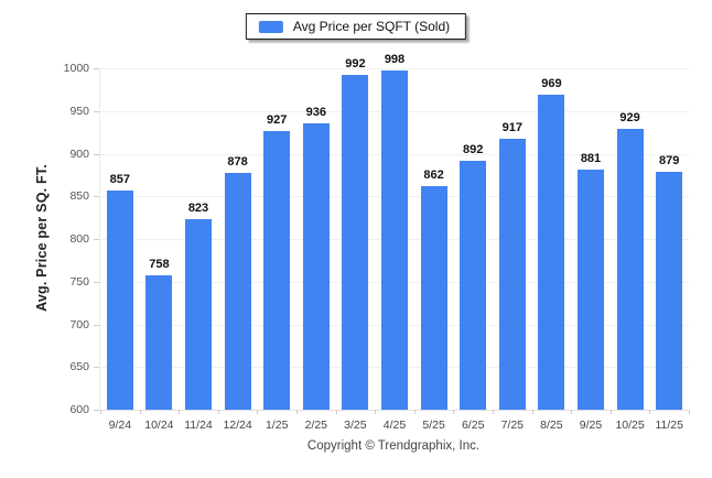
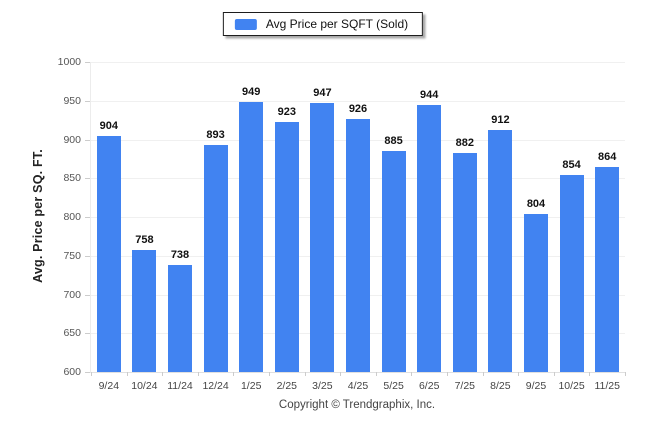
9/24: 857 -> 904
11/24: 823 -> 738
12/24: 878 -> 893
1/25: 927 -> 949
2/25: 936 -> 923
3/25: 992 -> 947
4/25: 998 -> 926
5/25: 862 -> 885
6/25: 892 -> 944
7/25: 917 -> 882
8/25: 969 -> 912
9/25: 881 -> 804
10/25: 929 -> 854
11/25: 879 -> 864
